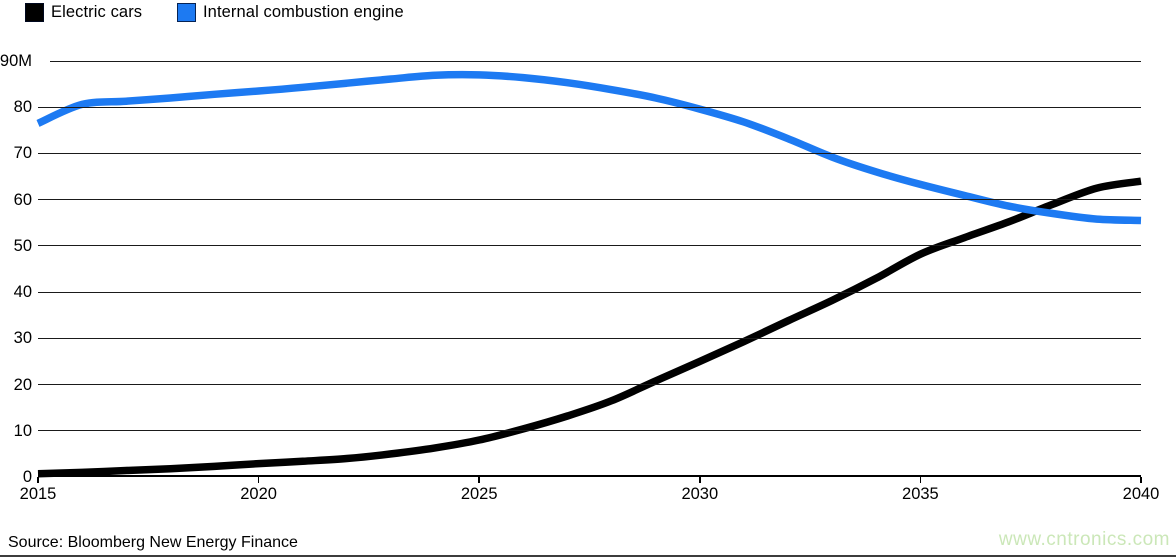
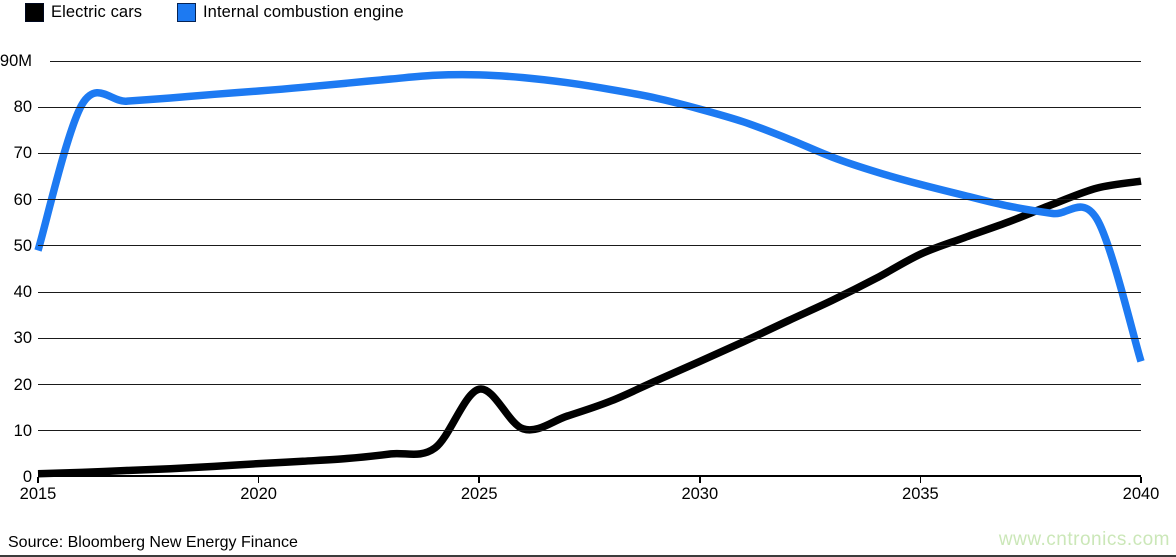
Internal combustion engine/2015: 76M -> 49M
Electric cars/2025: 8M -> 19M
Internal combustion engine/2040: 56M -> 25M
